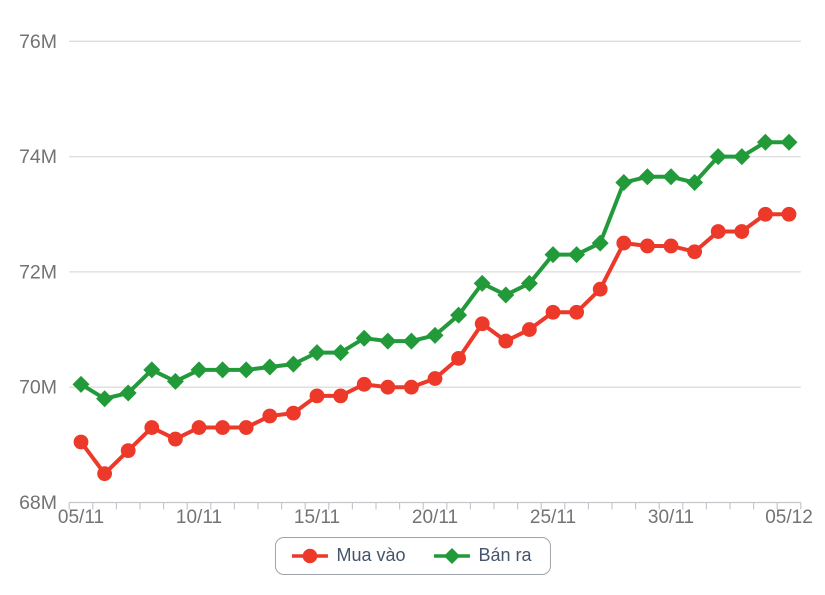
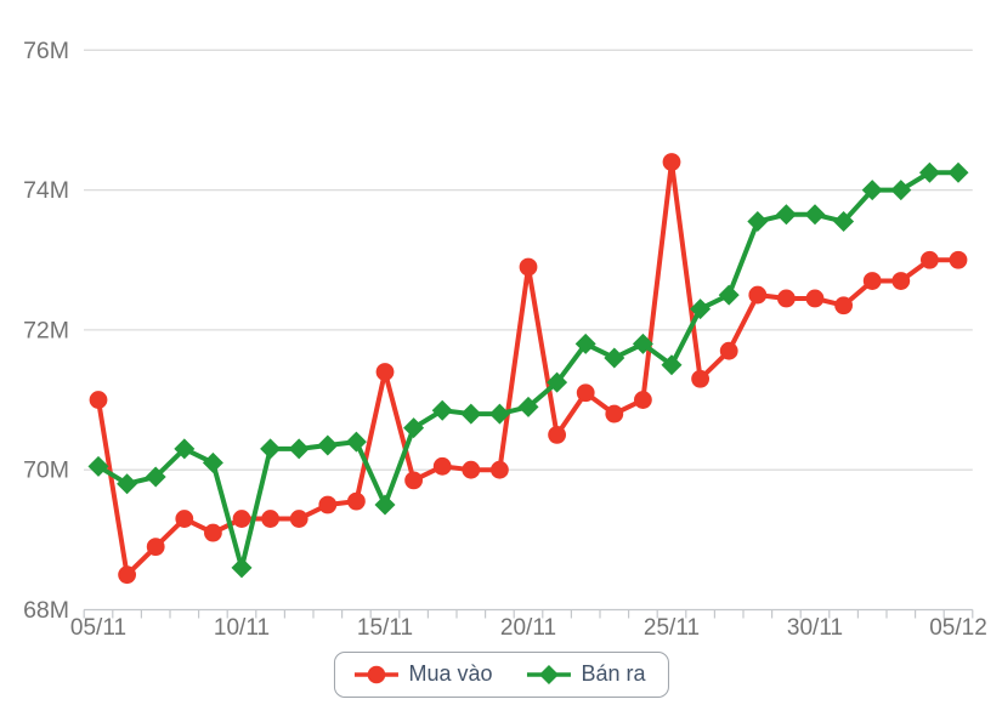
Mua vào/05/11: 69.0M -> 71.0M
Bán ra/10/11: 70.3M -> 68.6M
Mua vào/15/11: 69.8M -> 71.4M
Bán ra/15/11: 70.6M -> 69.5M
Mua vào/20/11: 70.2M -> 72.9M
Mua vào/25/11: 71.3M -> 74.4M
Bán ra/25/11: 72.3M -> 71.5M
